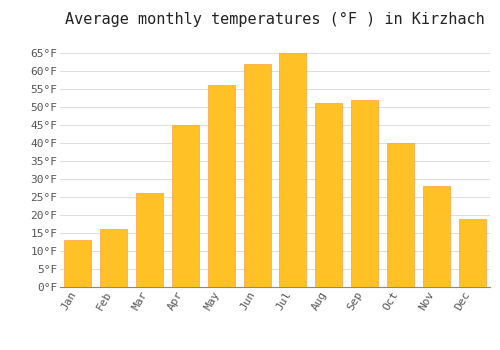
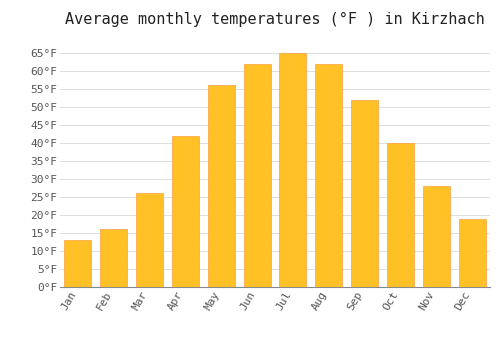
Apr: 45°F -> 42°F
Aug: 51°F -> 62°F
